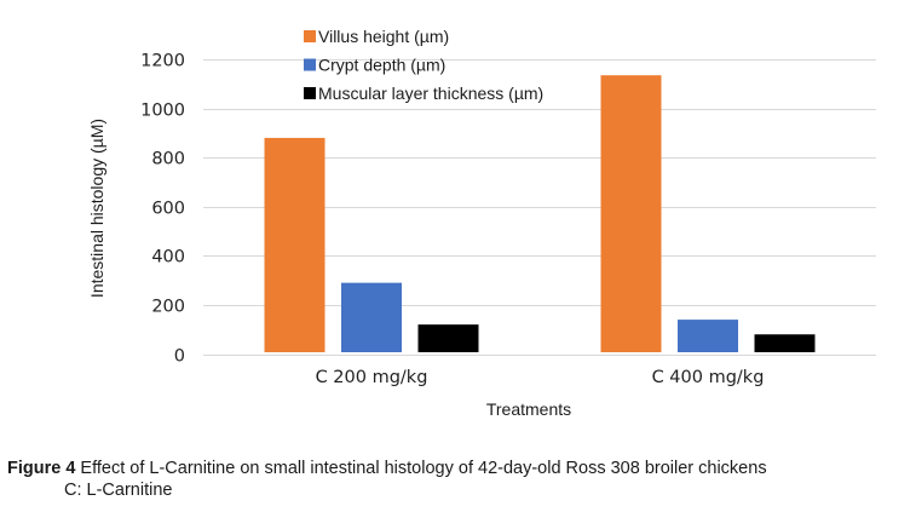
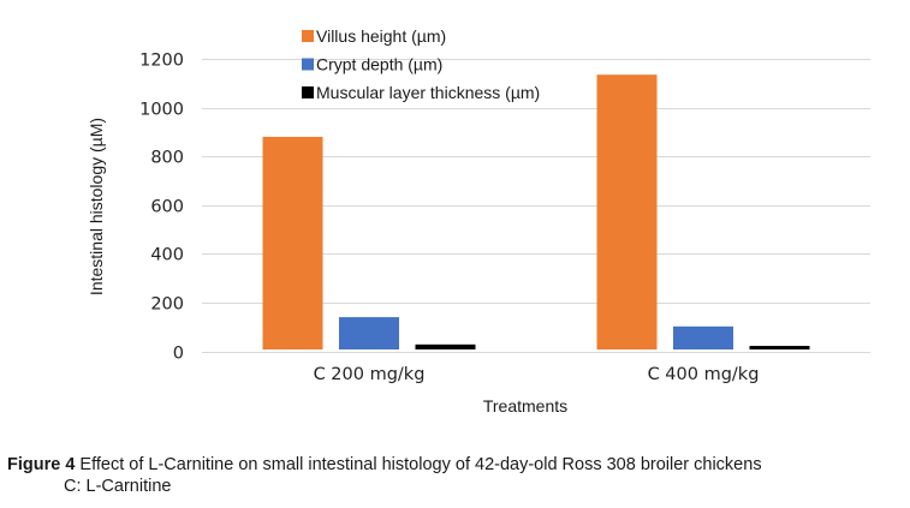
Crypt depth (µm)/C 200 mg/kg: 290 -> 140
Muscular layer thickness (µm)/C 200 mg/kg: 120 -> 30
Crypt depth (µm)/C 400 mg/kg: 140 -> 100
Muscular layer thickness (µm)/C 400 mg/kg: 80 -> 20
